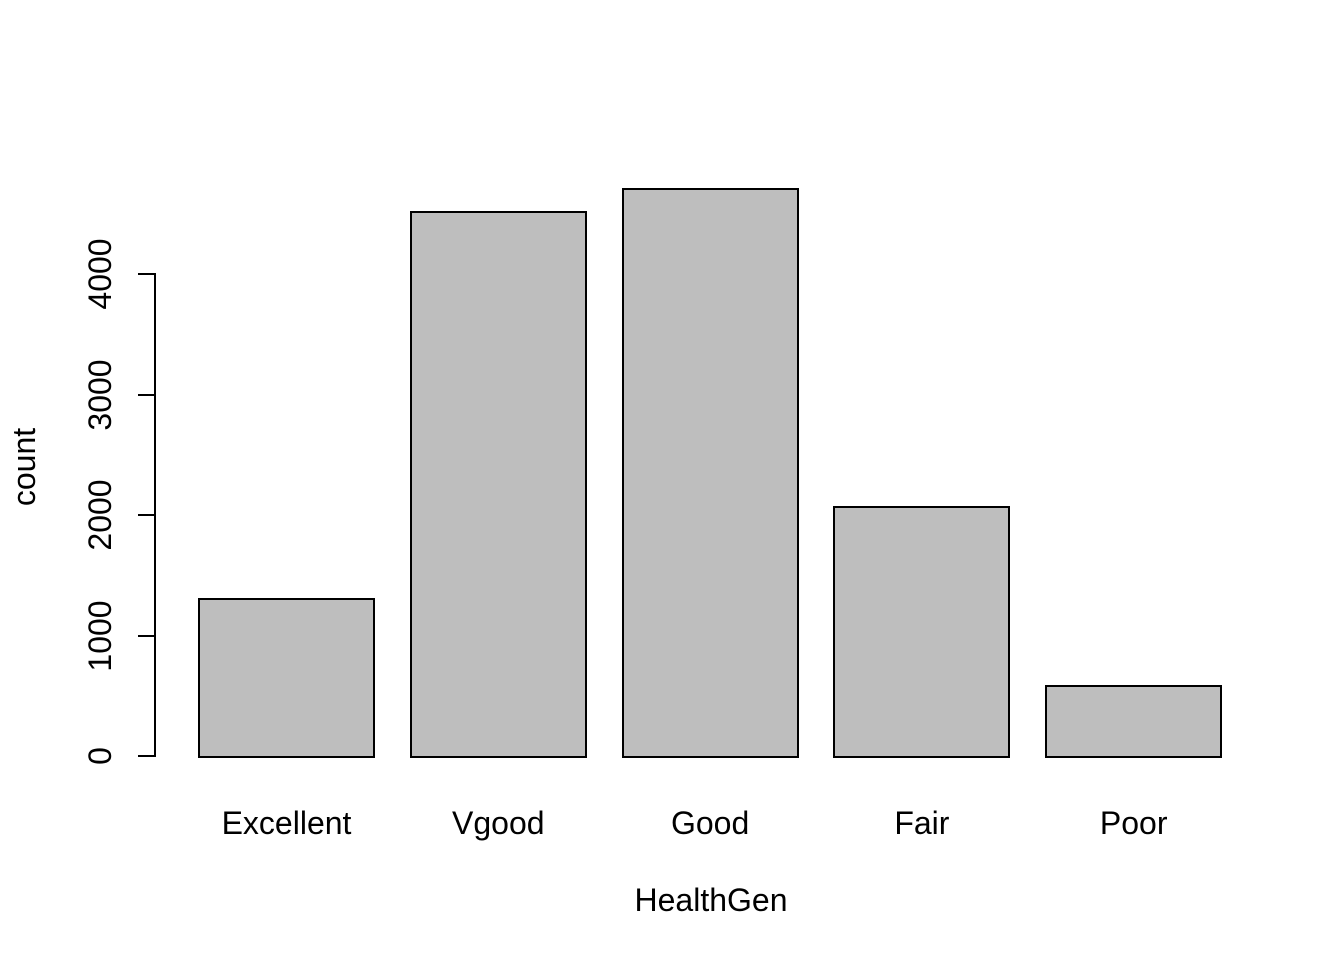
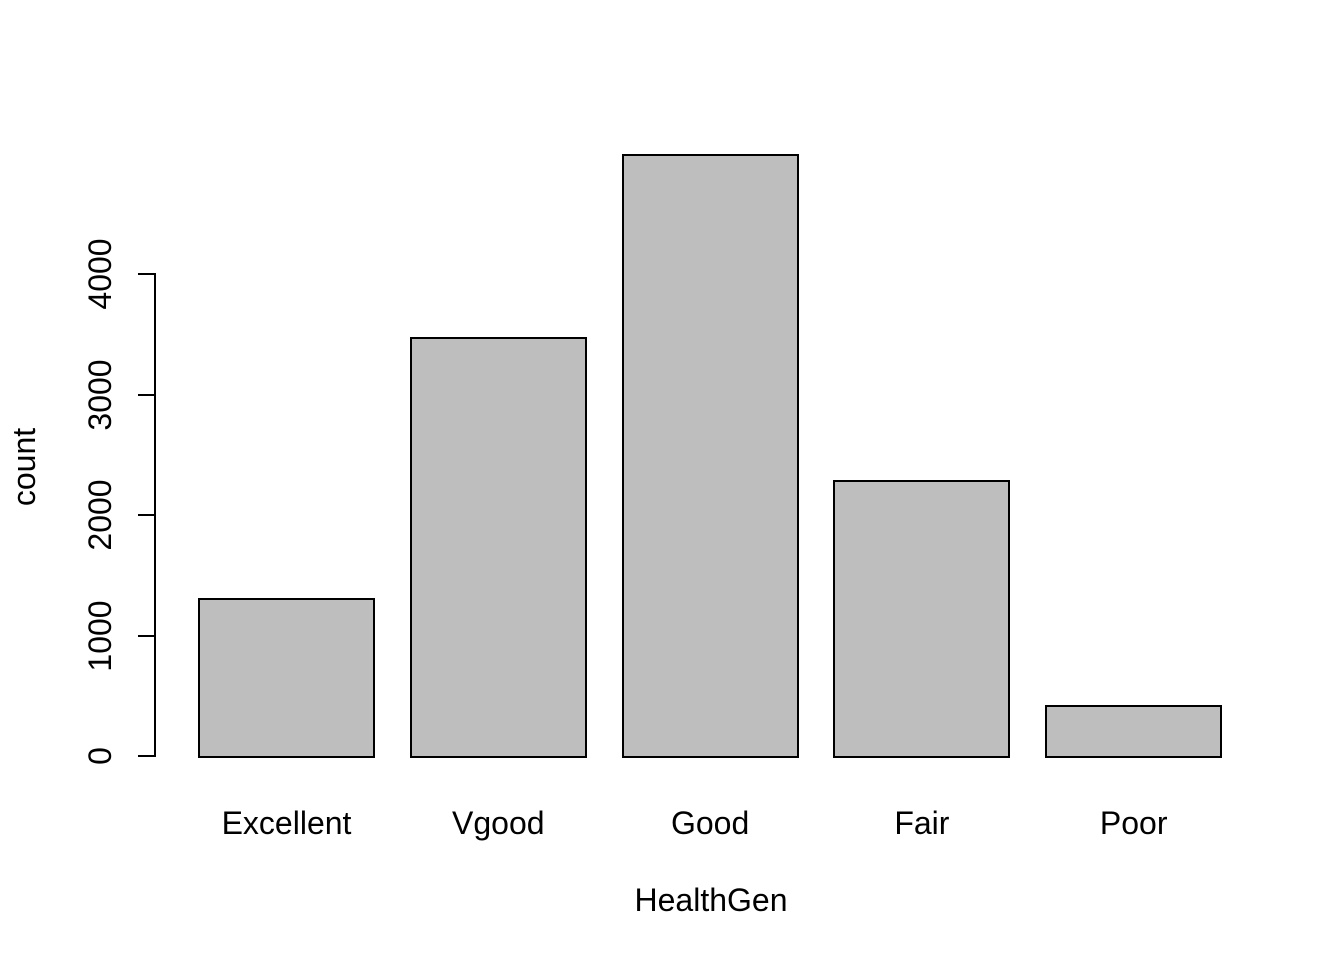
Vgood: 4530 -> 3480
Good: 4720 -> 5000
Fair: 2080 -> 2290
Poor: 590 -> 420
